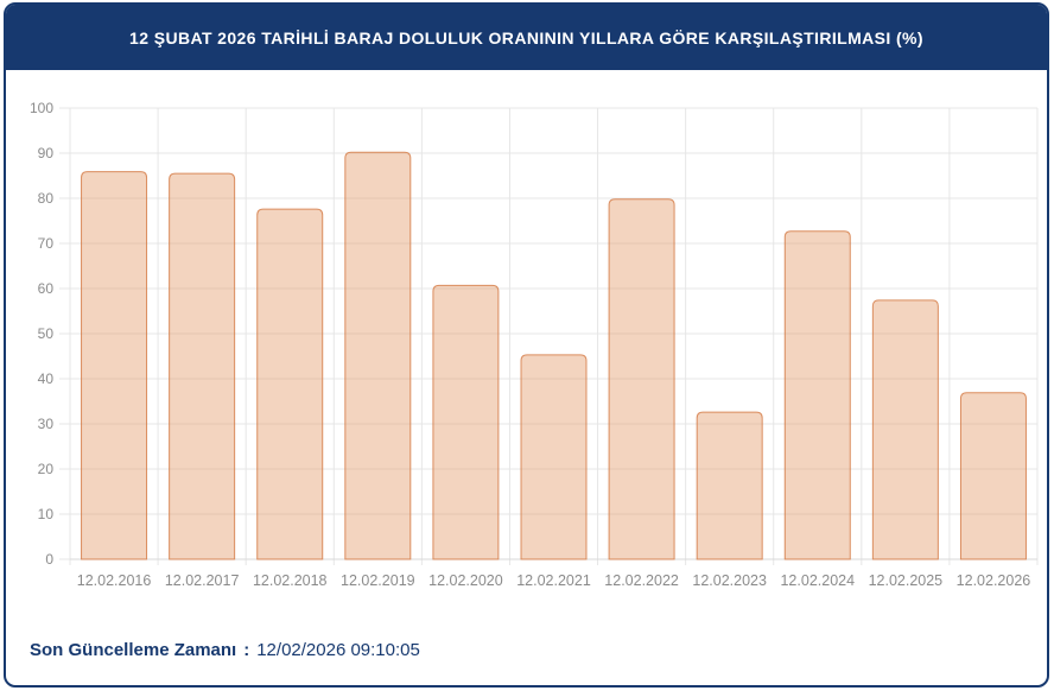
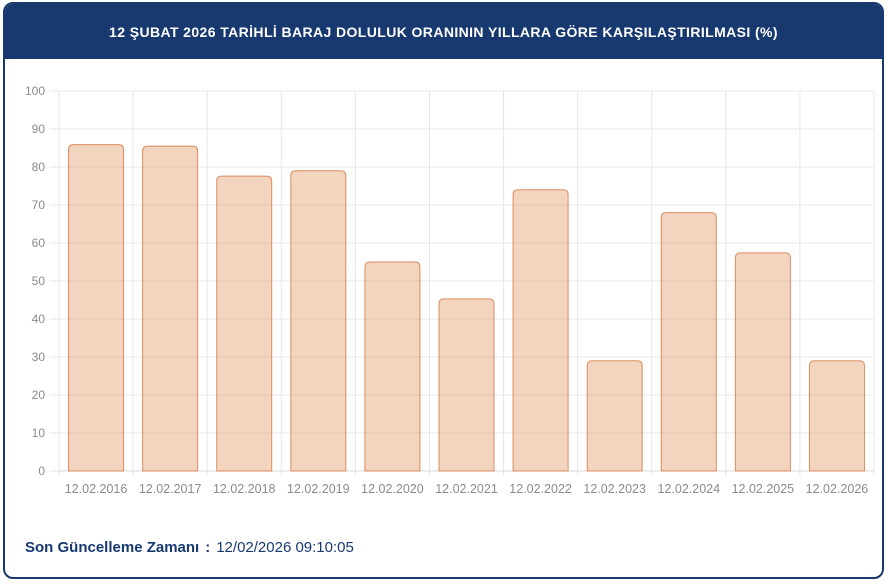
12.02.2019: 90 -> 79
12.02.2020: 61 -> 55
12.02.2022: 80 -> 74
12.02.2023: 33 -> 29
12.02.2024: 73 -> 68
12.02.2026: 37 -> 29
